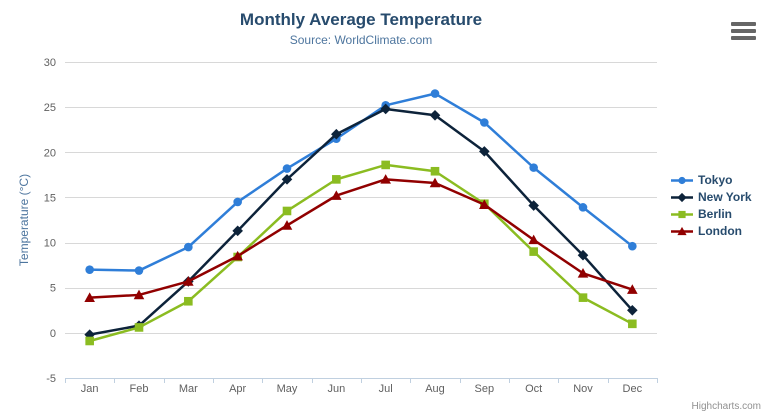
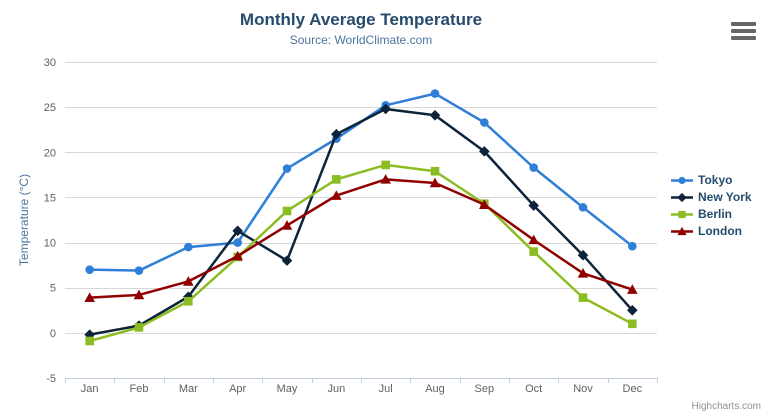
New York/Mar: 6 -> 4
Tokyo/Apr: 14 -> 10
New York/May: 17 -> 8
